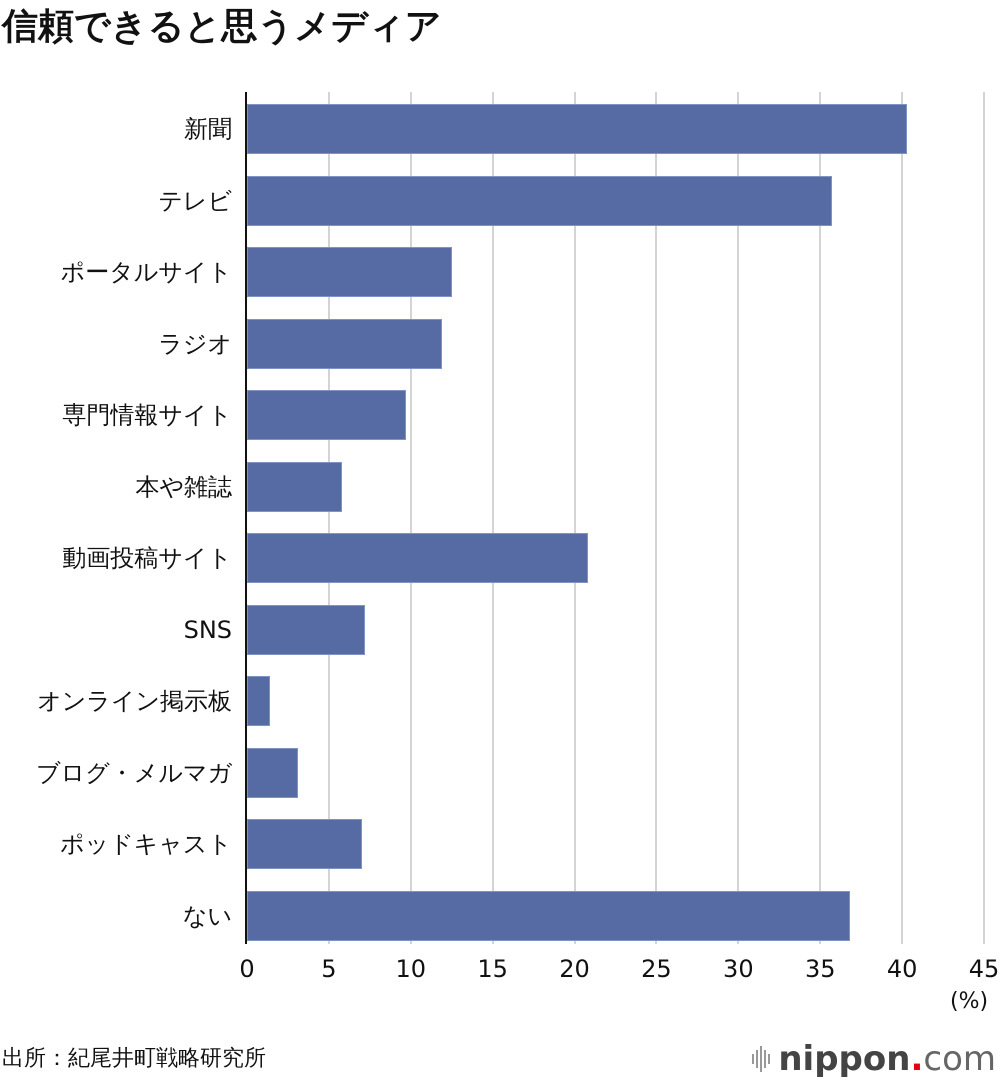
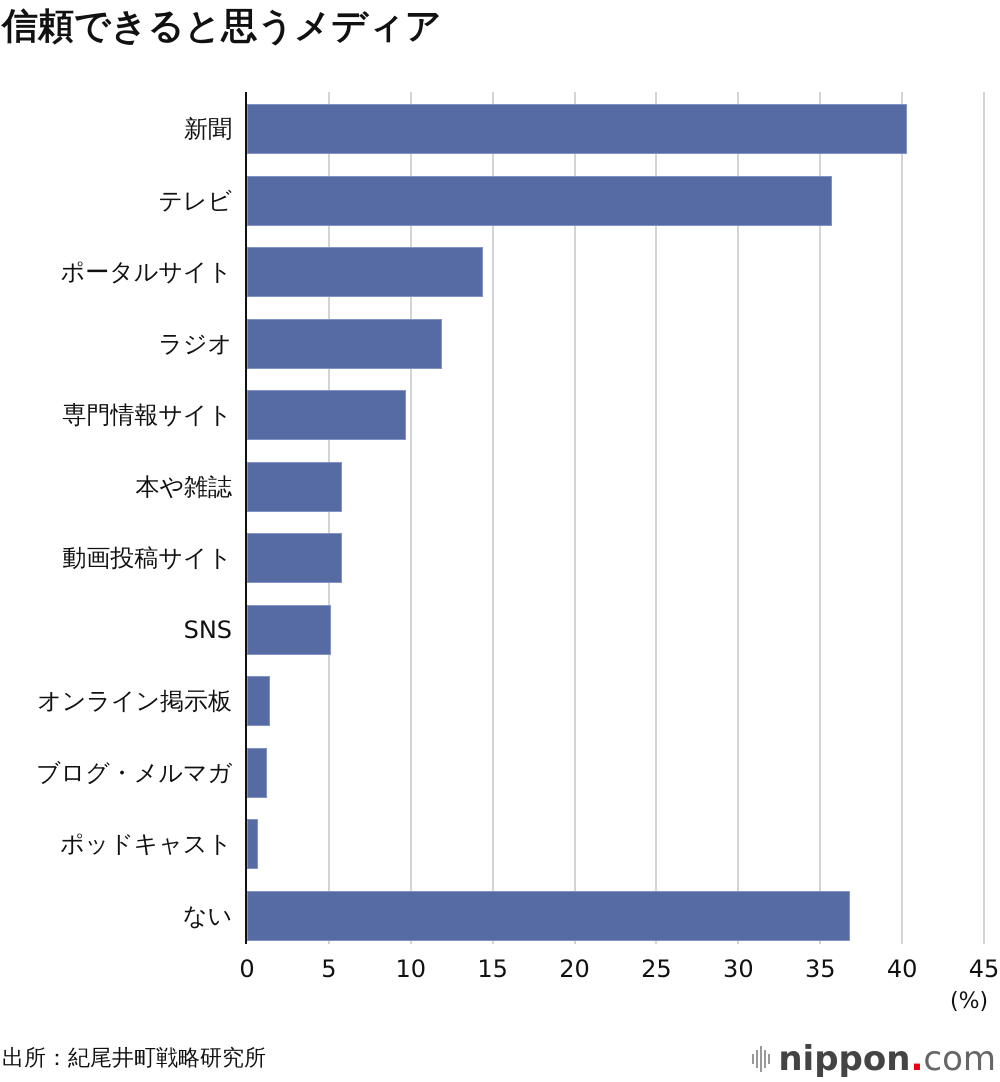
ポータルサイト: 12.5 -> 14.4
動画投稿サイト: 20.8 -> 5.8
SNS: 7.2 -> 5.1
ブログ・メルマガ: 3.1 -> 1.2
ポッドキャスト: 7.0 -> 0.7
